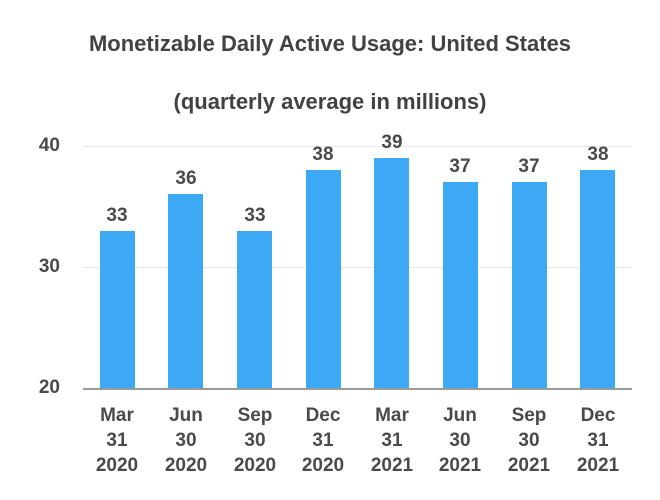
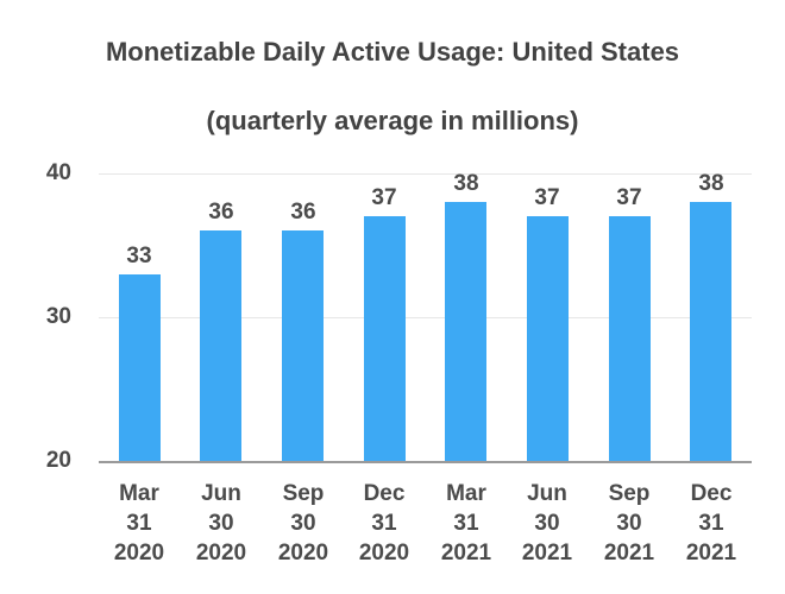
Sep 30 2020: 33 -> 36
Dec 31 2020: 38 -> 37
Mar 31 2021: 39 -> 38
